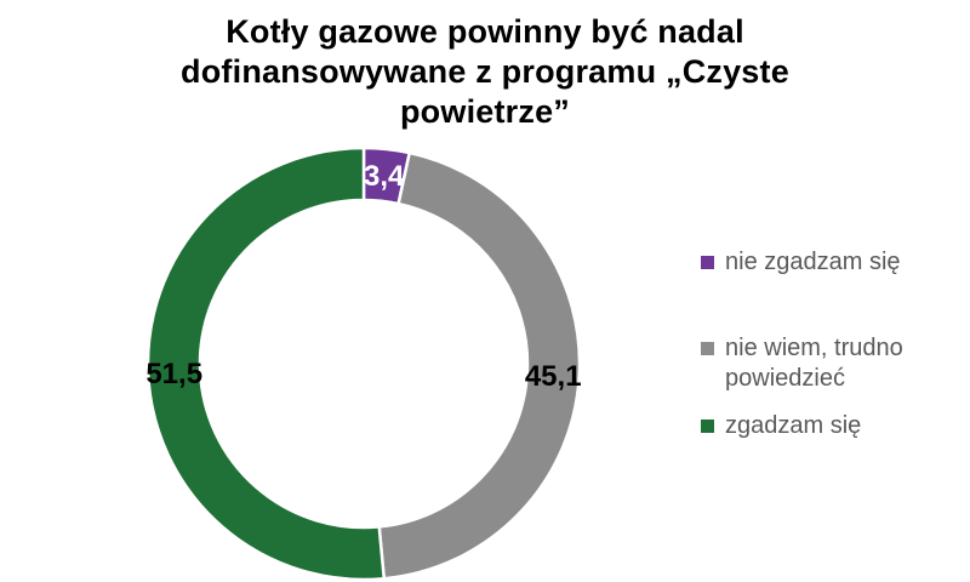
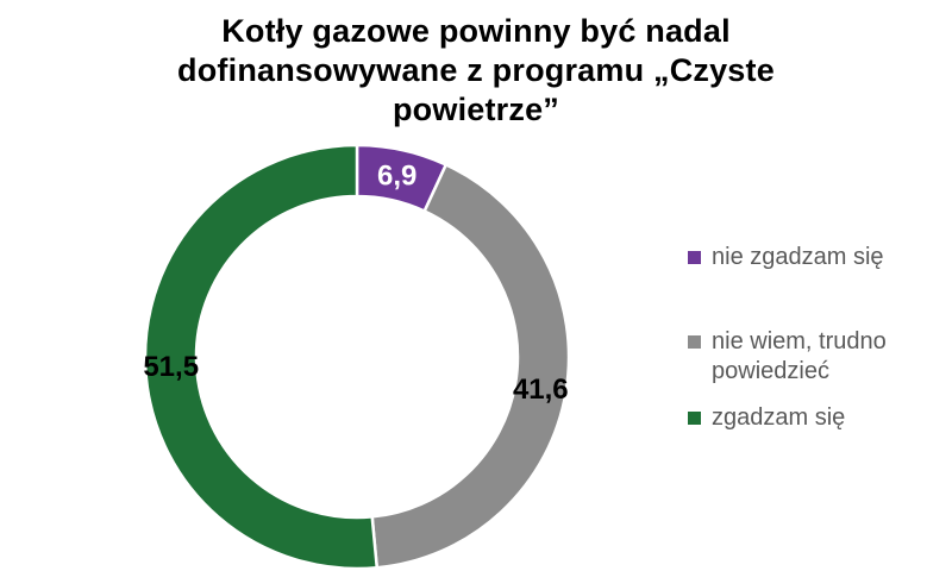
nie zgadzam się: 3,4 -> 6,9
nie wiem, trudno powiedzieć: 45,1 -> 41,6
